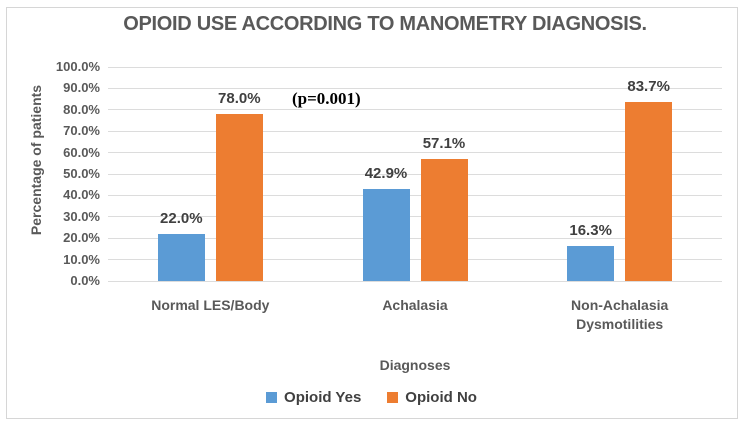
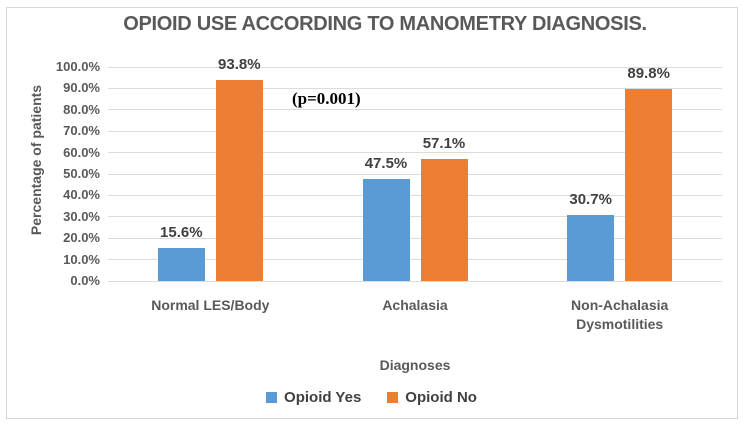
Opioid Yes/Normal LES/Body: 22.0% -> 15.6%
Opioid No/Normal LES/Body: 78.0% -> 93.8%
Opioid Yes/Achalasia: 42.9% -> 47.5%
Opioid Yes/Non-Achalasia Dysmotilities: 16.3% -> 30.7%
Opioid No/Non-Achalasia Dysmotilities: 83.7% -> 89.8%
